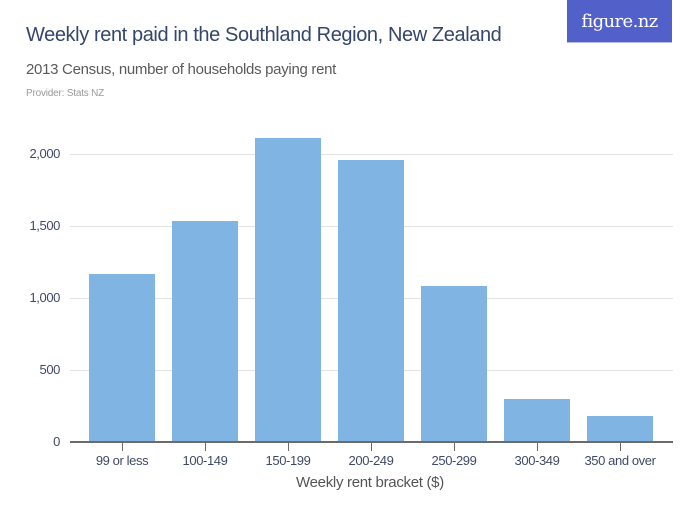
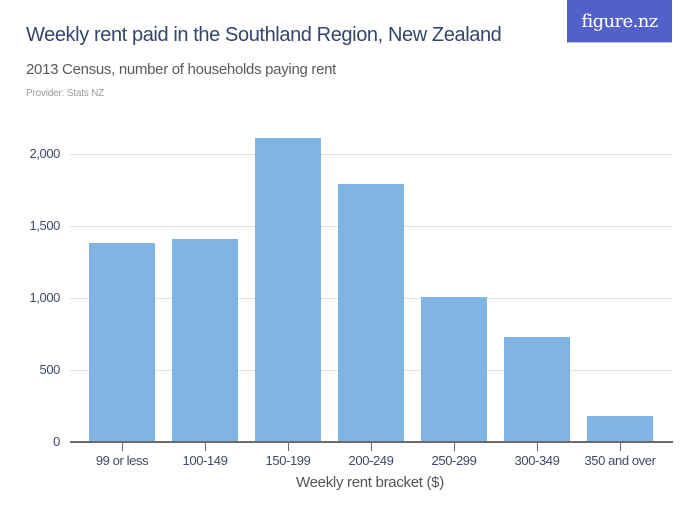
99 or less: 1170 -> 1380
100-149: 1540 -> 1410
200-249: 1960 -> 1790
250-299: 1080 -> 1010
300-349: 300 -> 730
